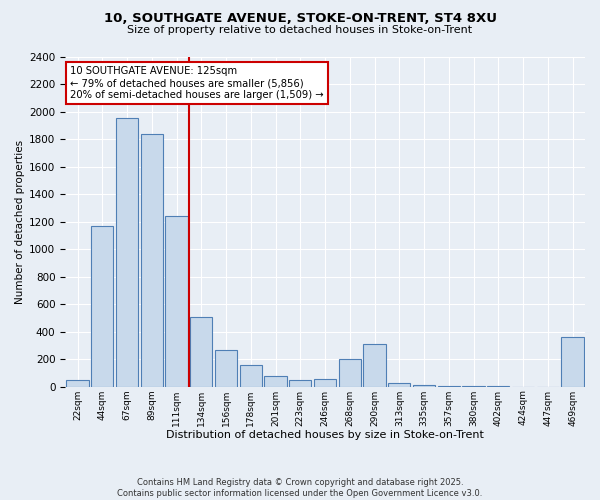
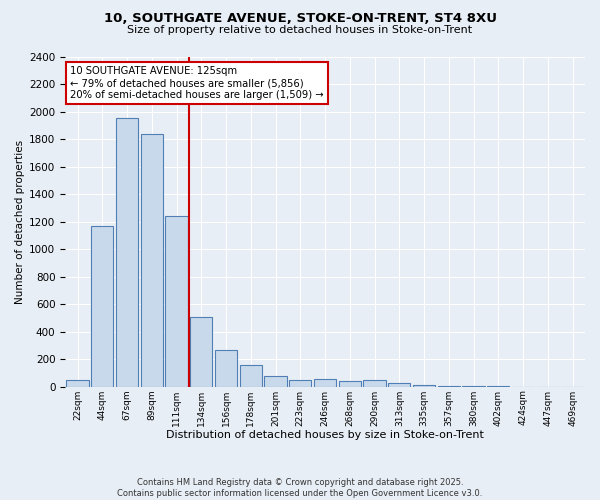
268sqm: 200 -> 40
290sqm: 310 -> 40
469sqm: 360 -> 0
